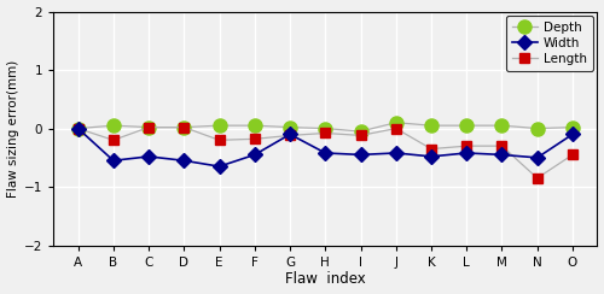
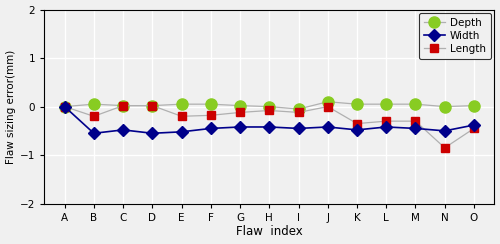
Width/E: -0.65 -> -0.52
Width/G: -0.10 -> -0.42
Width/O: -0.10 -> -0.38
